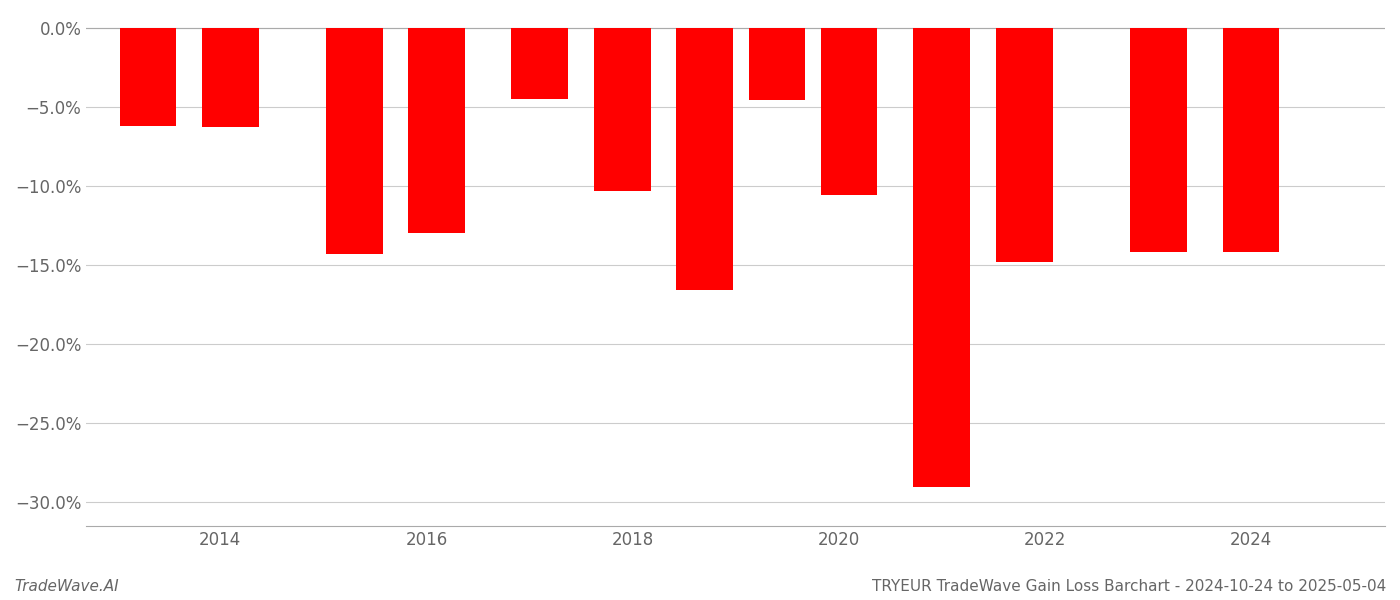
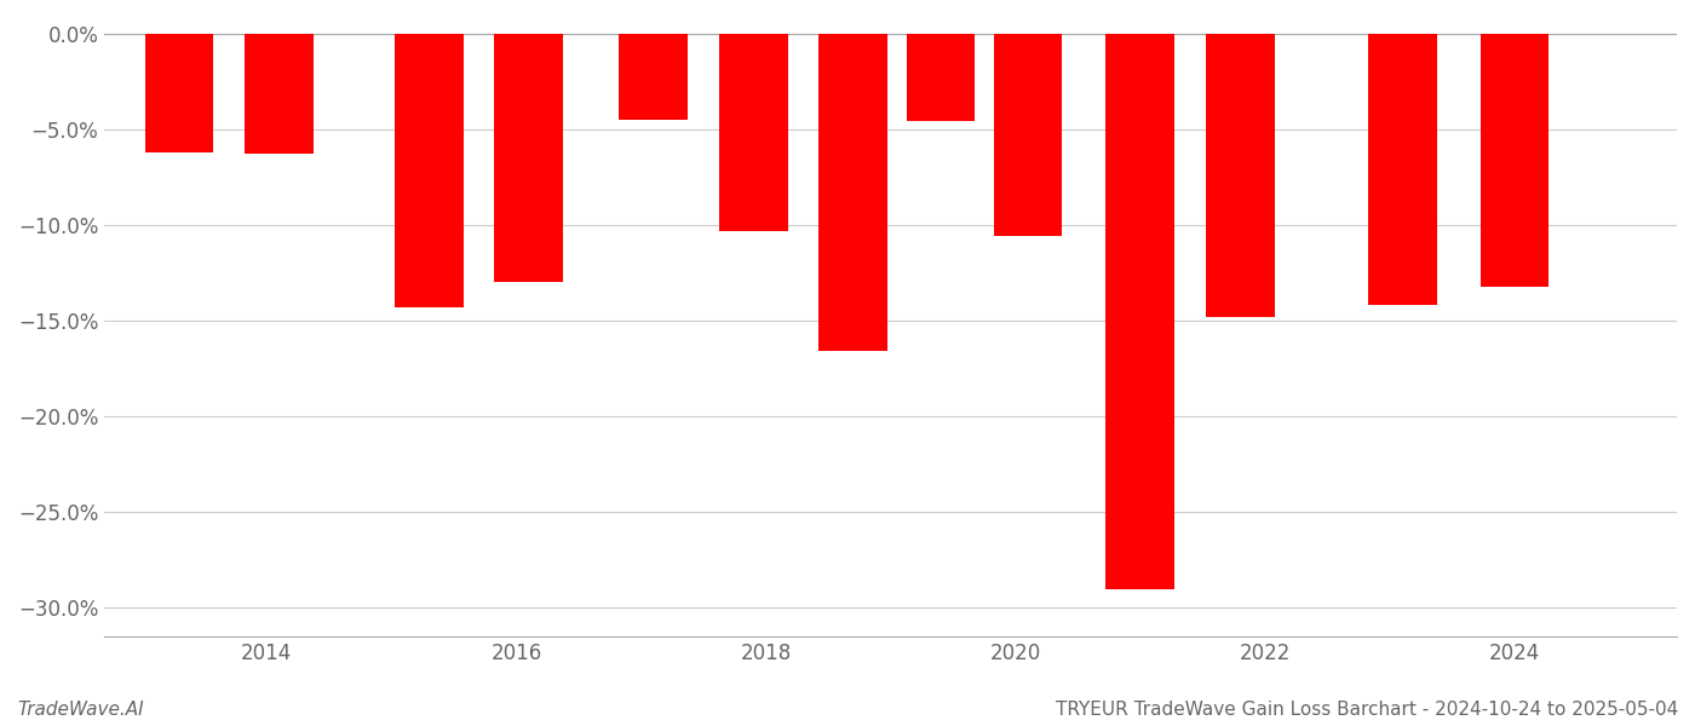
2024: -14.2% -> -13.2%
